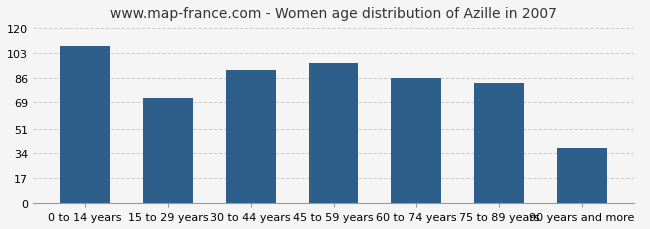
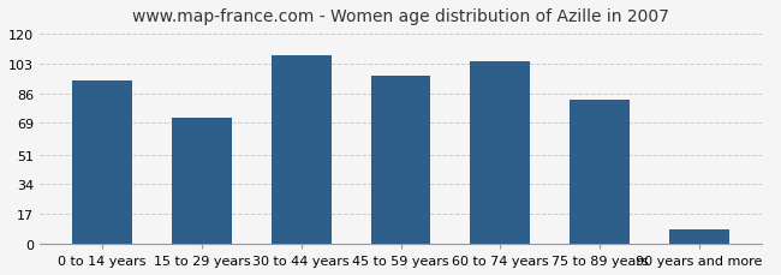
0 to 14 years: 108 -> 93
30 to 44 years: 91 -> 108
60 to 74 years: 86 -> 104
90 years and more: 38 -> 8
